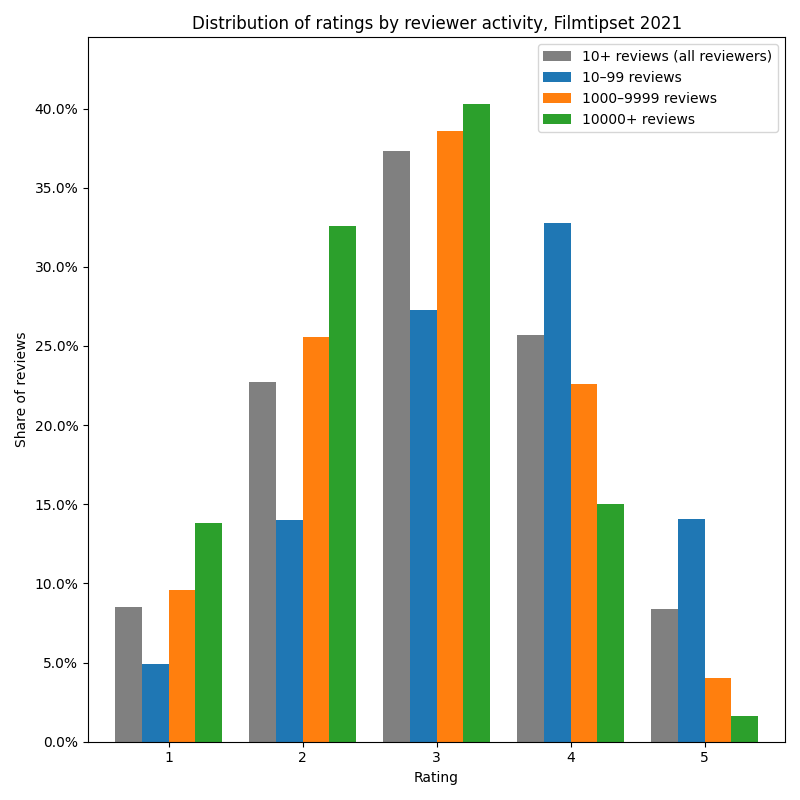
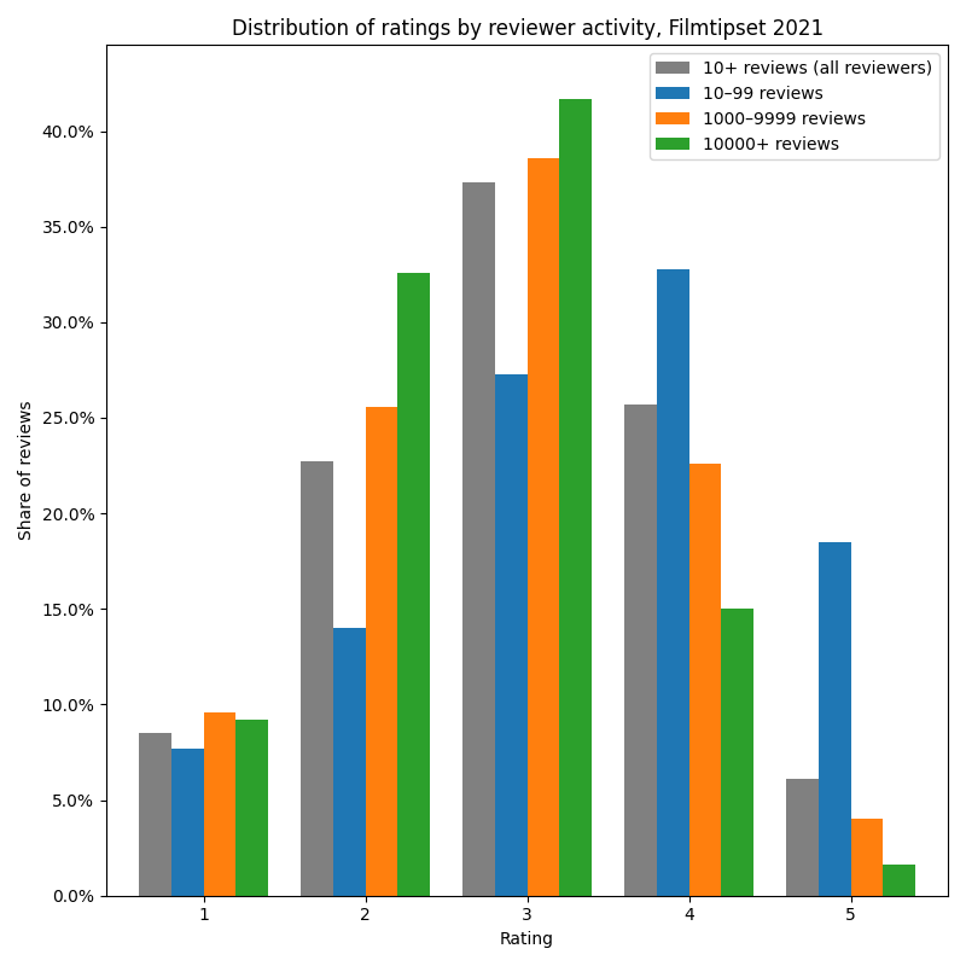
10–99 reviews/1: 4.9% -> 7.7%
10000+ reviews/1: 13.8% -> 9.2%
10000+ reviews/3: 40.3% -> 41.7%
10+ reviews (all reviewers)/5: 8.4% -> 6.1%
10–99 reviews/5: 14.1% -> 18.5%
